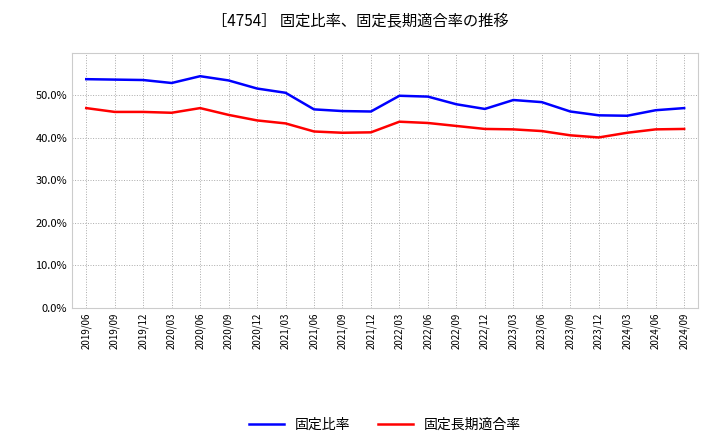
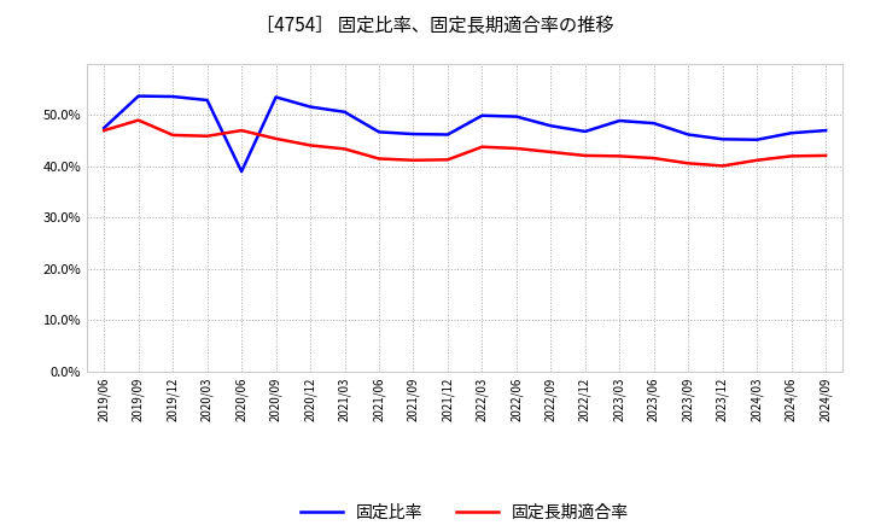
固定比率/2019/06: 53.8% -> 47.5%
固定長期適合率/2019/09: 46.1% -> 49.0%
固定比率/2020/06: 54.5% -> 39.0%
